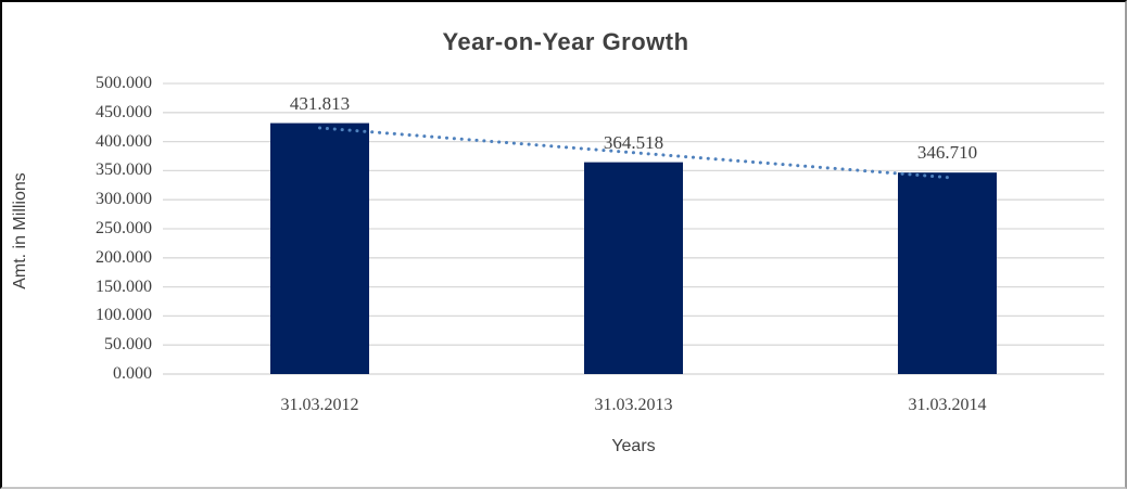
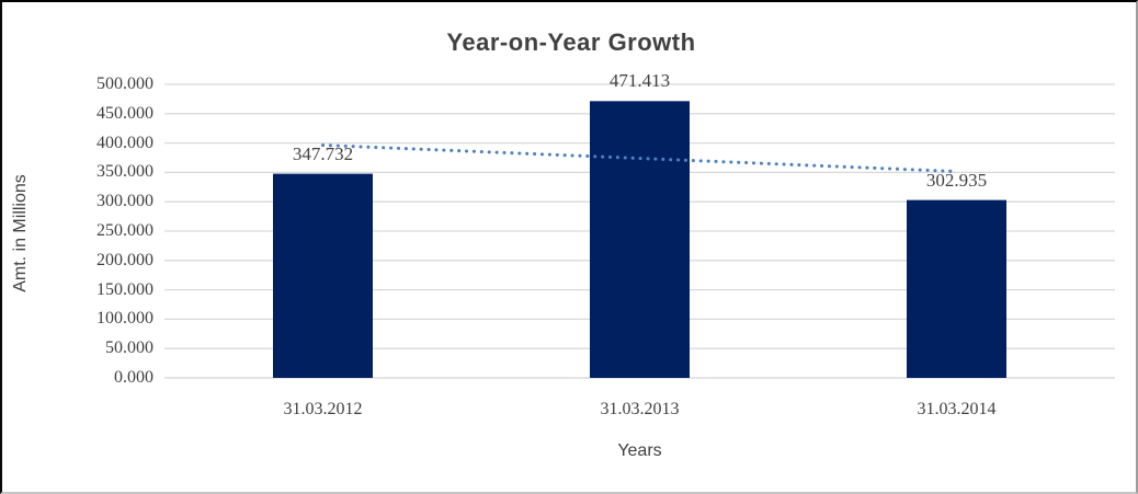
31.03.2012: 431.813 -> 347.732
31.03.2013: 364.518 -> 471.413
31.03.2014: 346.710 -> 302.935
